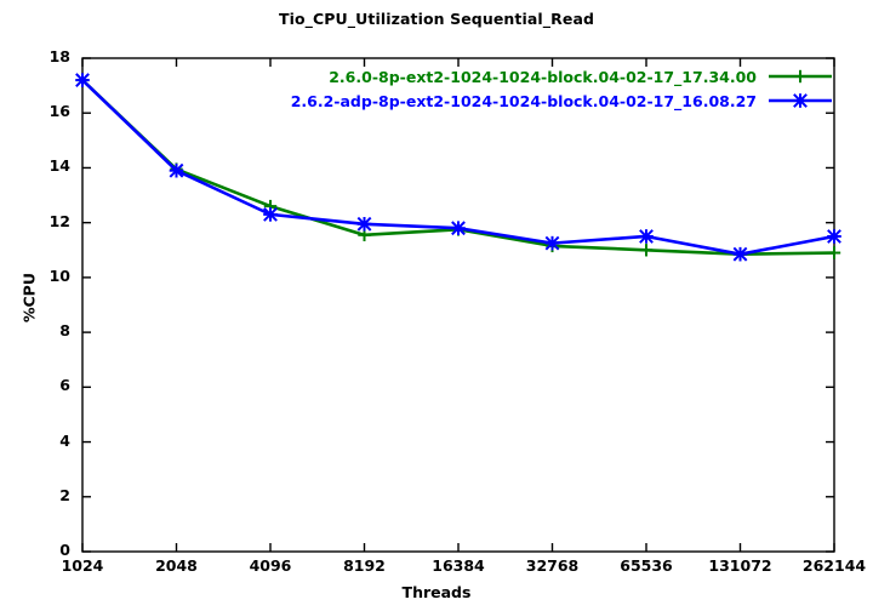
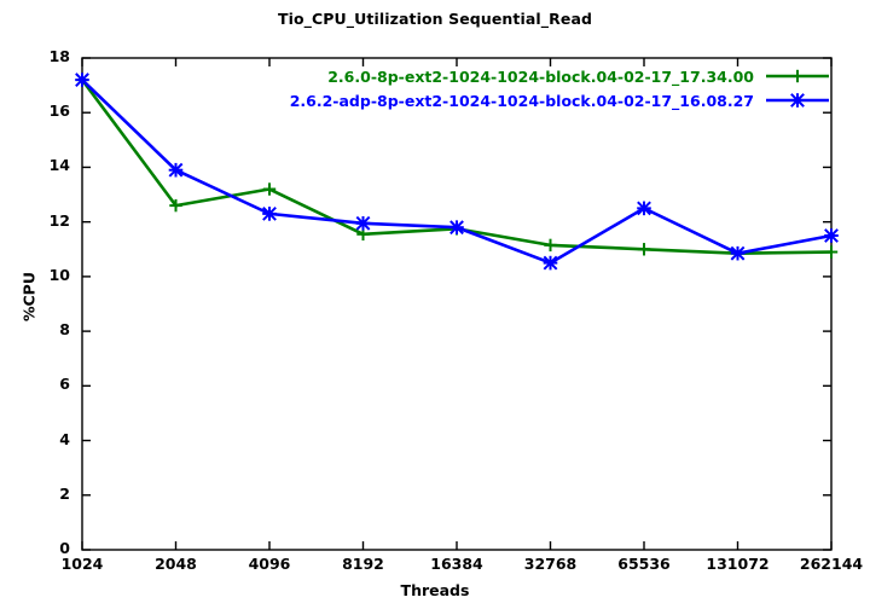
2.6.0-8p-ext2-1024-1024-block.04-02-17_17.34.00/2048: 13.9 -> 12.6
2.6.0-8p-ext2-1024-1024-block.04-02-17_17.34.00/4096: 12.6 -> 13.2
2.6.2-adp-8p-ext2-1024-1024-block.04-02-17_16.08.27/32768: 11.2 -> 10.5
2.6.2-adp-8p-ext2-1024-1024-block.04-02-17_16.08.27/65536: 11.5 -> 12.5
